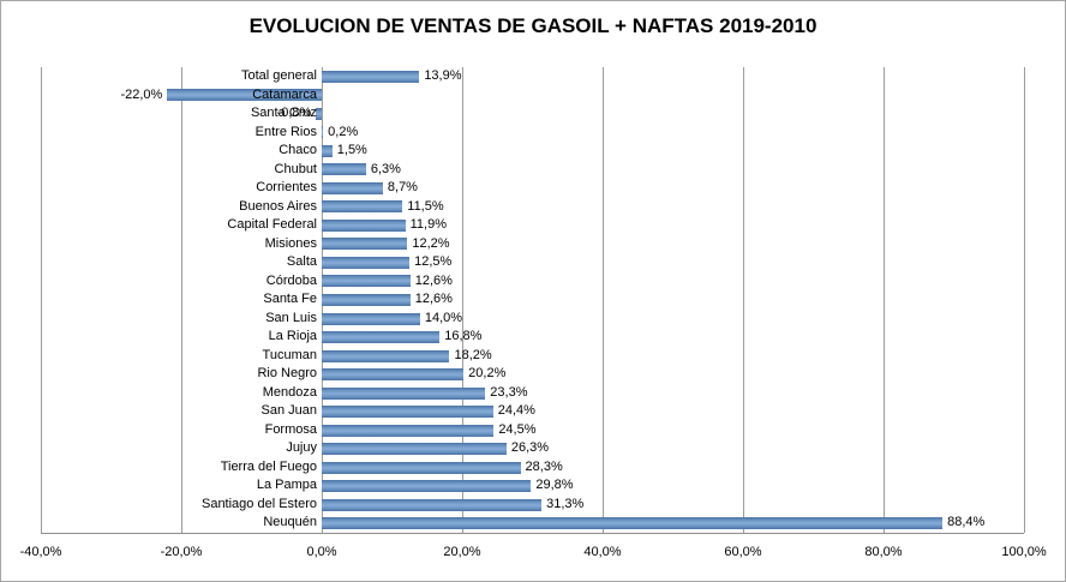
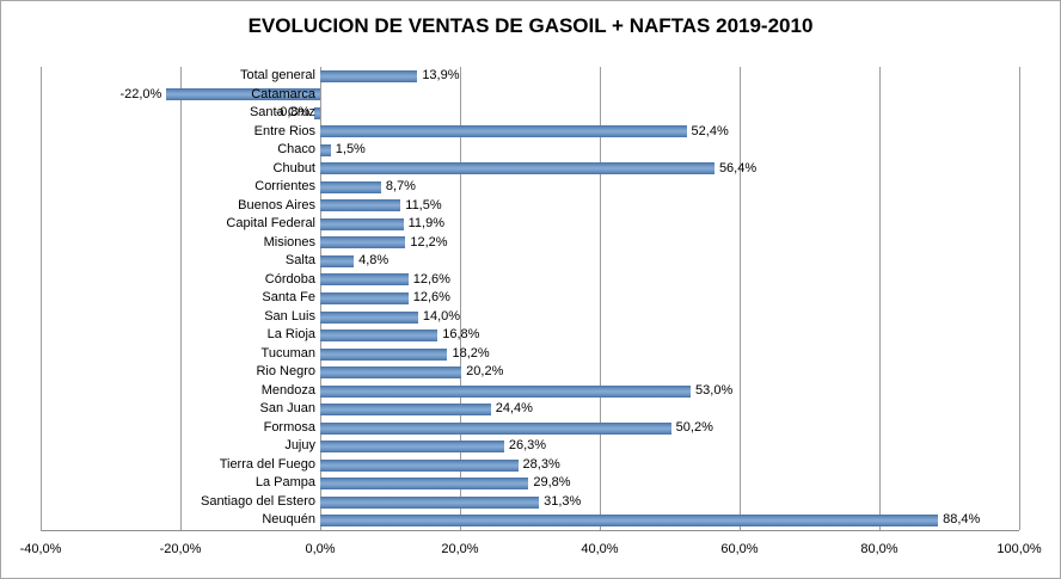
Entre Rios: 0,2% -> 52,4%
Chubut: 6,3% -> 56,4%
Salta: 12,5% -> 4,8%
Mendoza: 23,3% -> 53,0%
Formosa: 24,5% -> 50,2%
